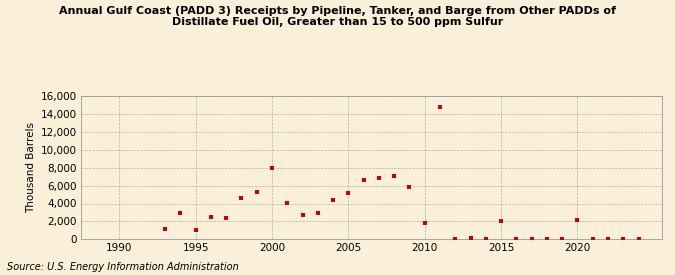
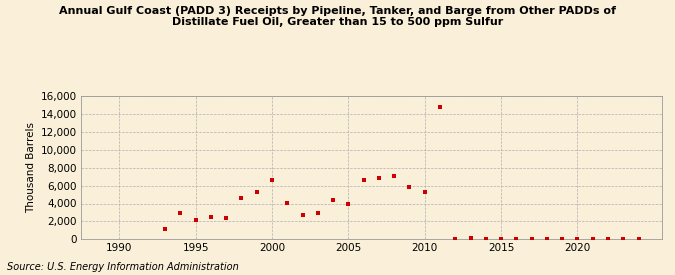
1995: 1,000 -> 2,200
2000: 8,000 -> 6,600
2005: 5,200 -> 3,900
2010: 1,800 -> 5,300
2015: 2,000 -> 0
2020: 2,200 -> 0
